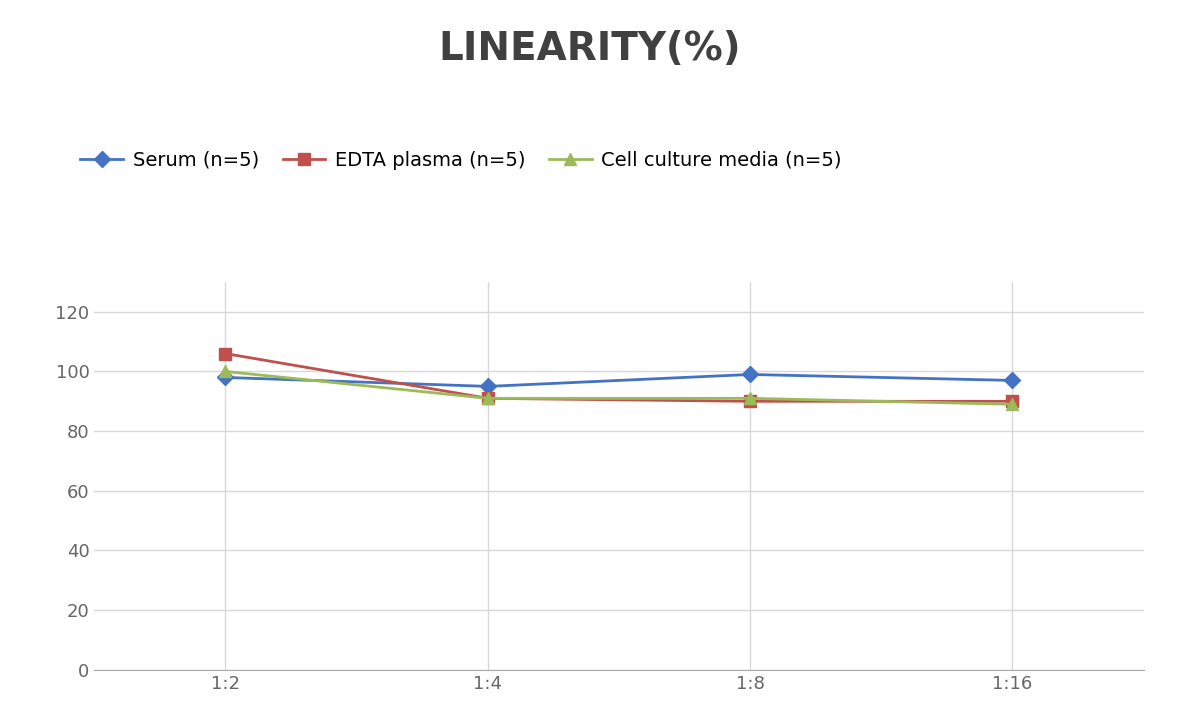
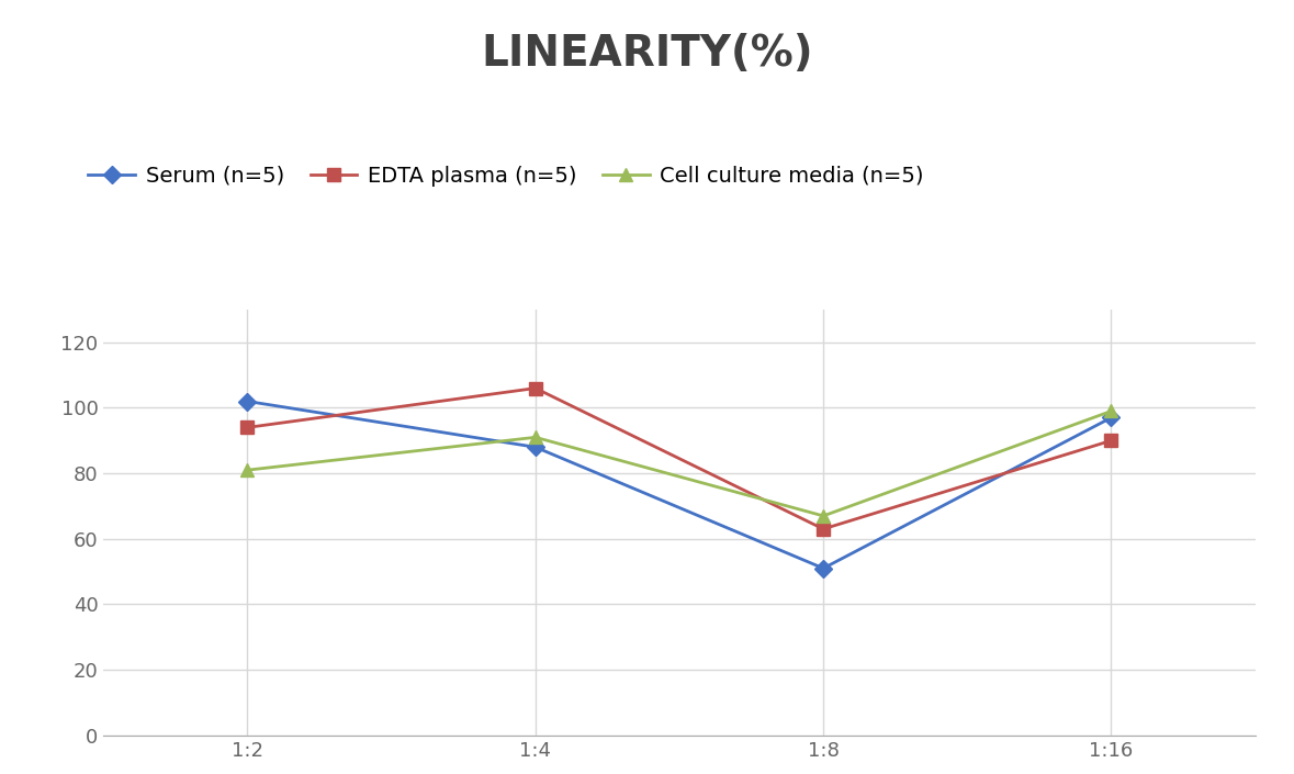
Serum (n=5)/1:2: 98 -> 102
EDTA plasma (n=5)/1:2: 106 -> 94
Cell culture media (n=5)/1:2: 100 -> 81
Serum (n=5)/1:4: 95 -> 88
EDTA plasma (n=5)/1:4: 91 -> 106
Serum (n=5)/1:8: 99 -> 51
EDTA plasma (n=5)/1:8: 90 -> 63
Cell culture media (n=5)/1:8: 91 -> 67
Cell culture media (n=5)/1:16: 89 -> 99
